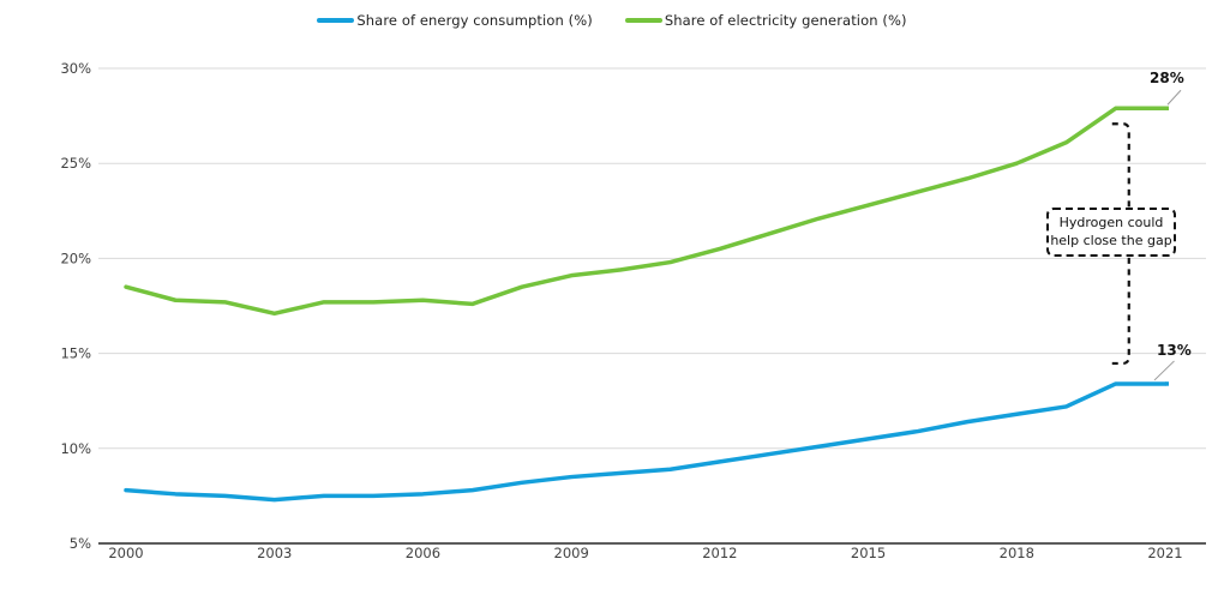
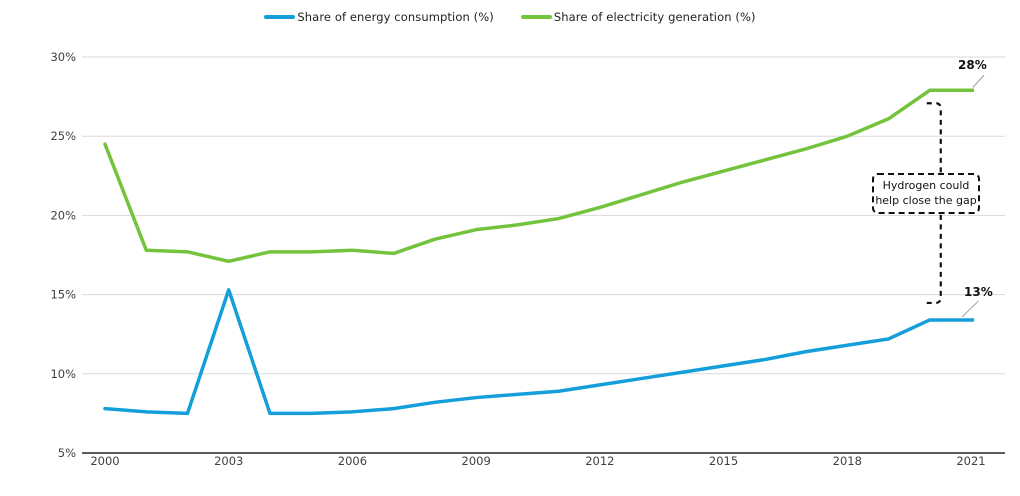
Share of electricity generation (%)/2000: 18.5% -> 24.5%
Share of energy consumption (%)/2003: 7.3% -> 15.3%
